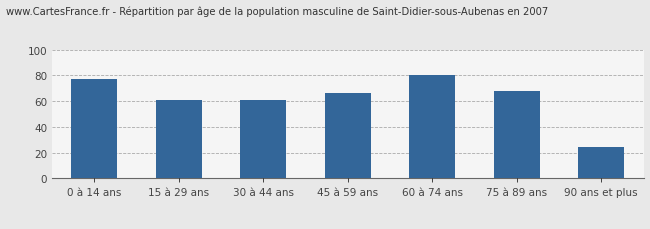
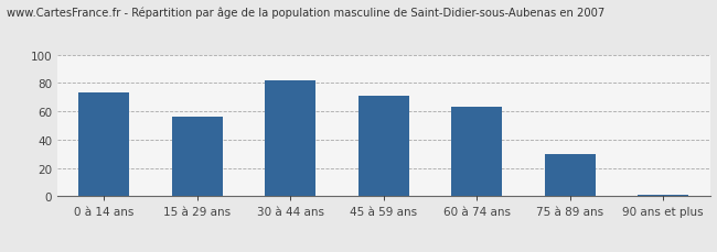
0 à 14 ans: 77 -> 73
15 à 29 ans: 61 -> 56
30 à 44 ans: 61 -> 82
45 à 59 ans: 66 -> 71
60 à 74 ans: 80 -> 63
75 à 89 ans: 68 -> 30
90 ans et plus: 24 -> 1
